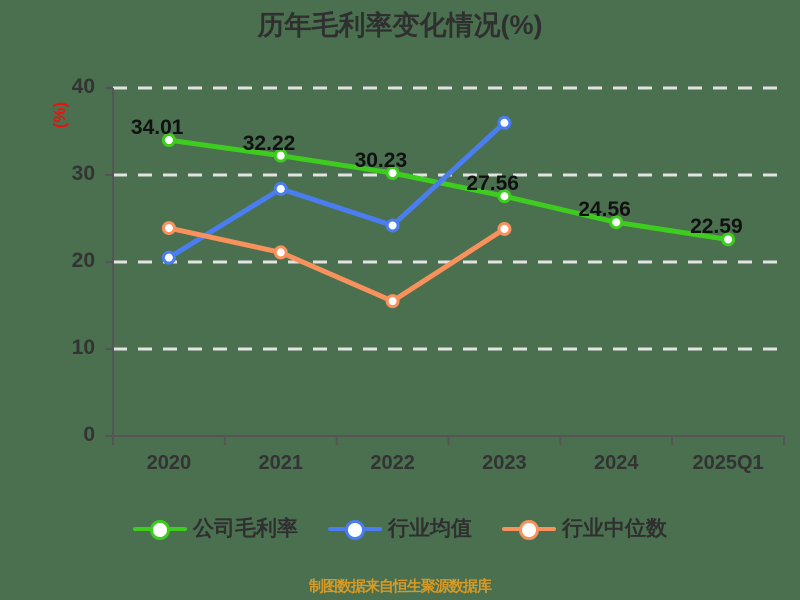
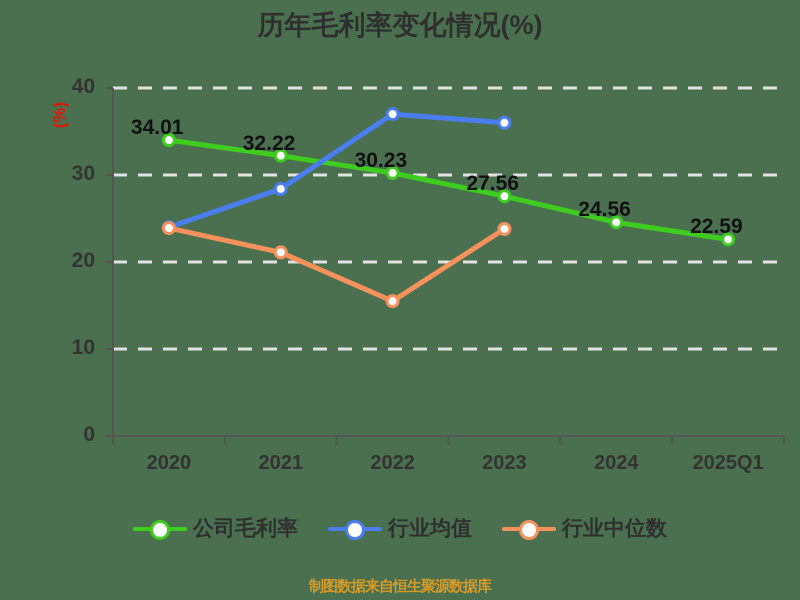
行业均值/2020: 20 -> 24
行业均值/2022: 24 -> 37
